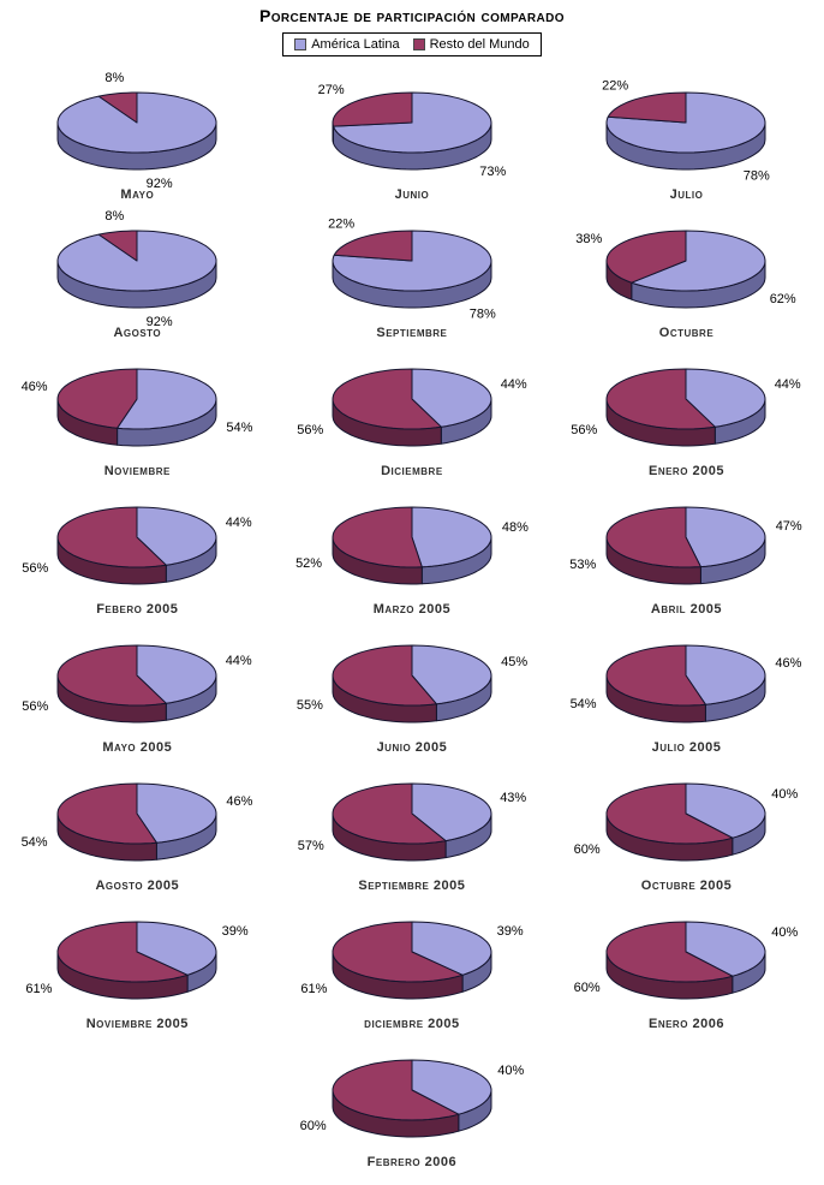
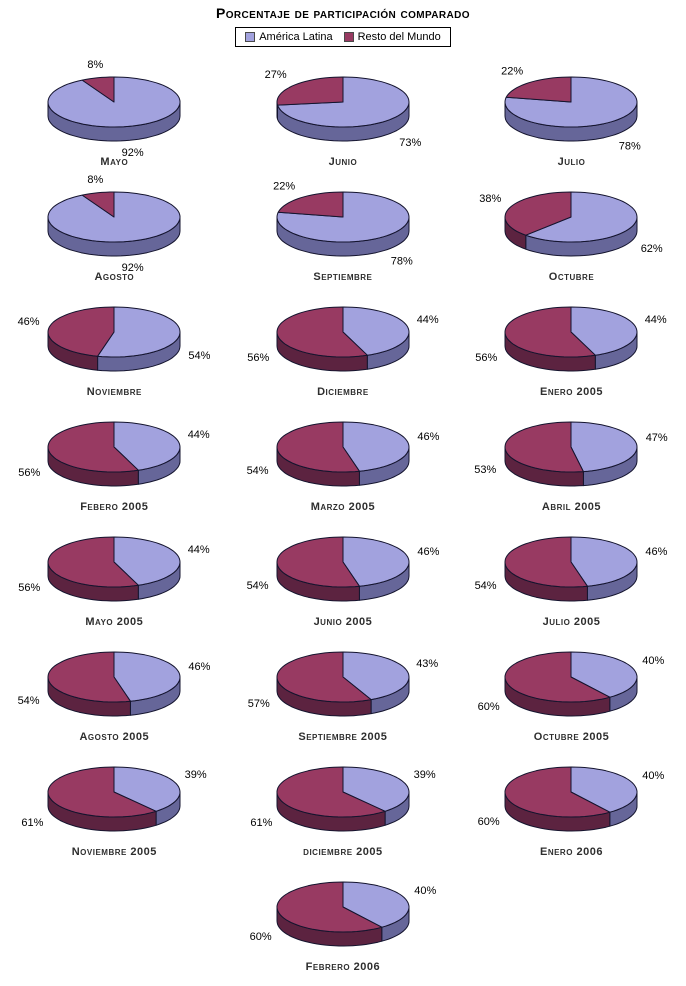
Marzo 2005/América Latina: 48% -> 46%
Marzo 2005/Resto del Mundo: 52% -> 54%
Junio 2005/América Latina: 45% -> 46%
Junio 2005/Resto del Mundo: 55% -> 54%
